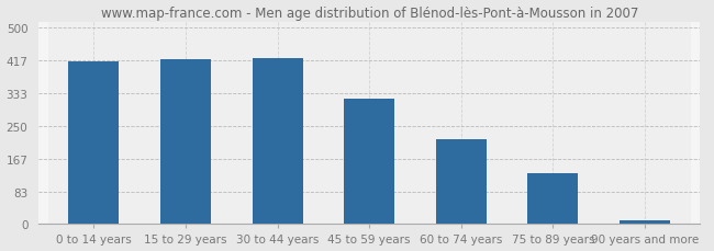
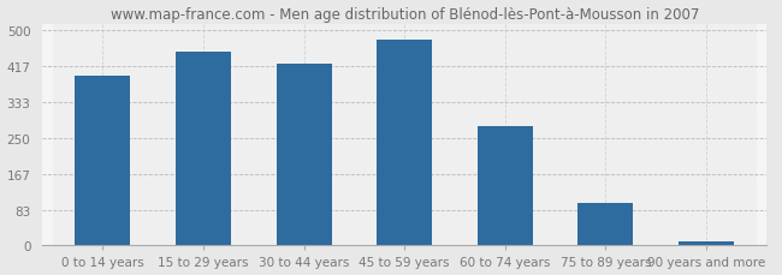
0 to 14 years: 415 -> 395
15 to 29 years: 420 -> 450
45 to 59 years: 320 -> 480
60 to 74 years: 215 -> 278
75 to 89 years: 130 -> 98
